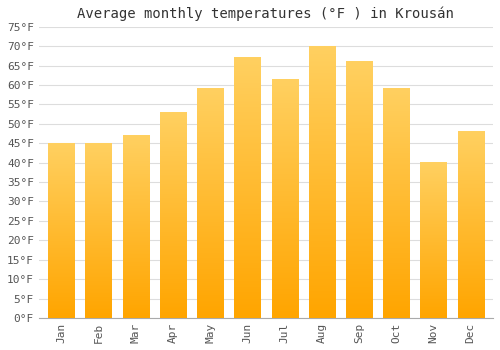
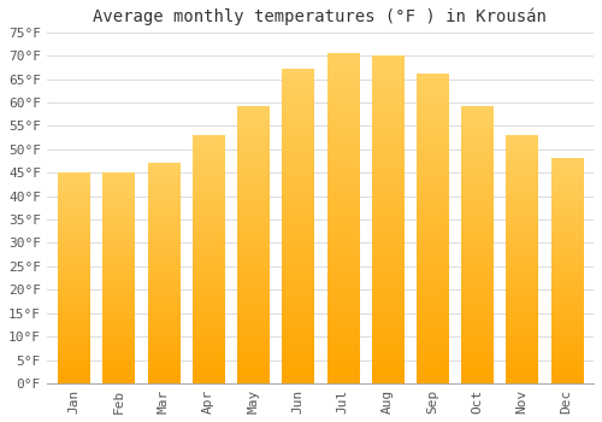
Jul: 61.5°F -> 70.5°F
Nov: 40.0°F -> 53.0°F
